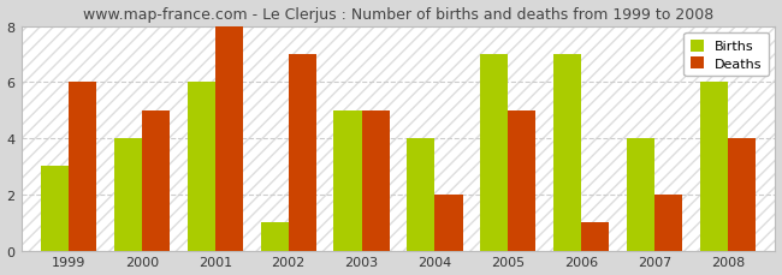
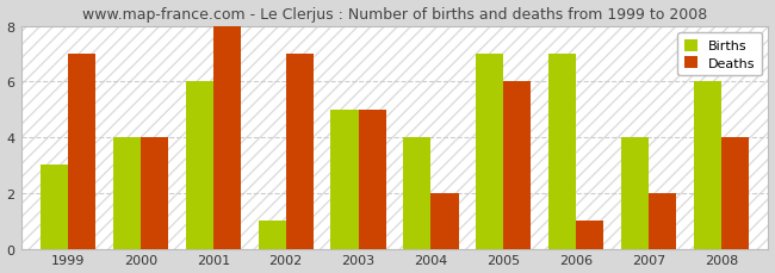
Deaths/1999: 6 -> 7
Deaths/2000: 5 -> 4
Deaths/2005: 5 -> 6
